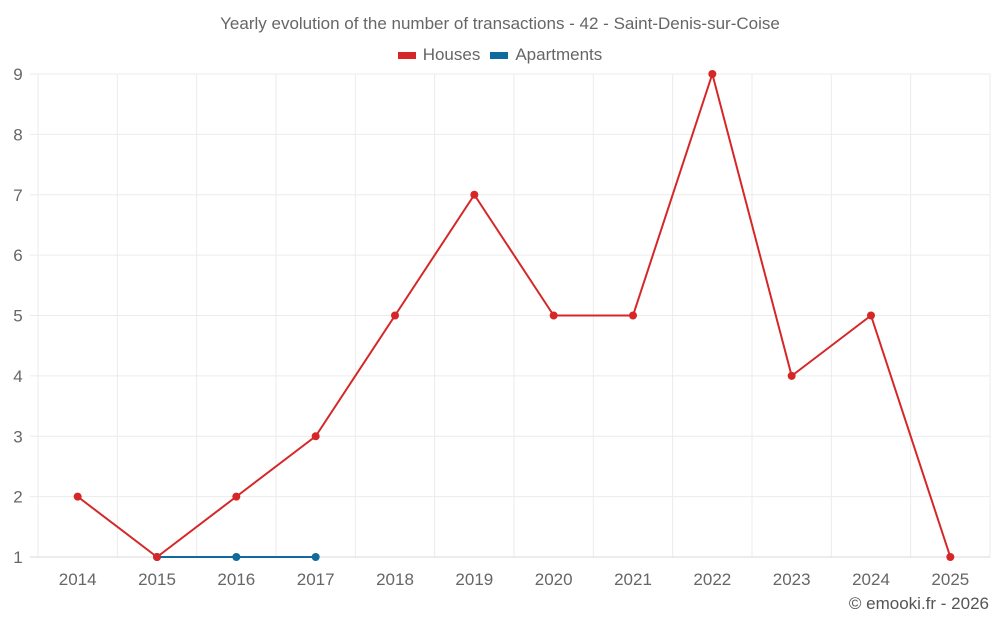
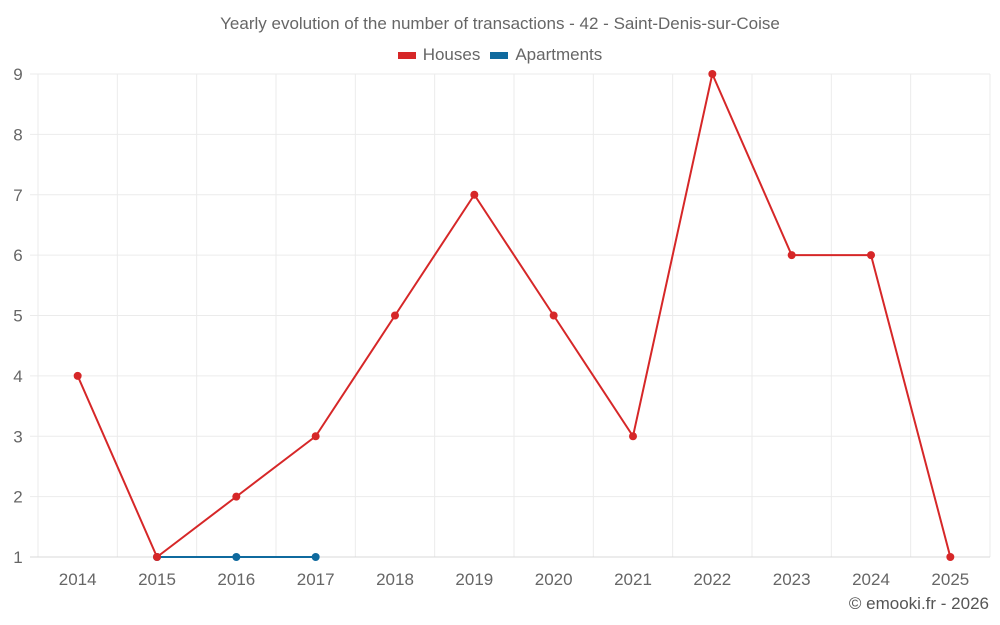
Houses/2014: 2 -> 4
Houses/2021: 5 -> 3
Houses/2023: 4 -> 6
Houses/2024: 5 -> 6
